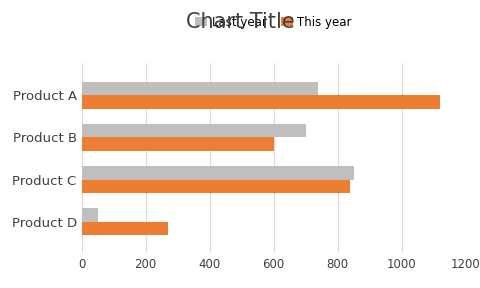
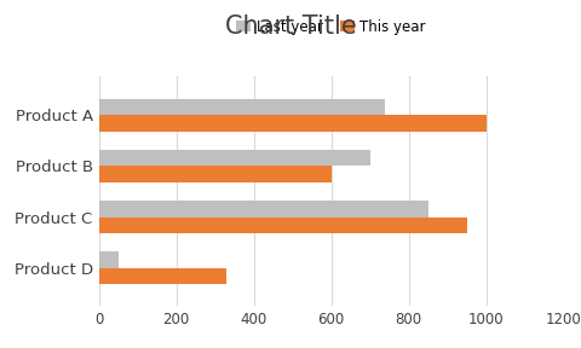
This year/Product A: 1120 -> 1000
This year/Product C: 840 -> 950
This year/Product D: 270 -> 330
